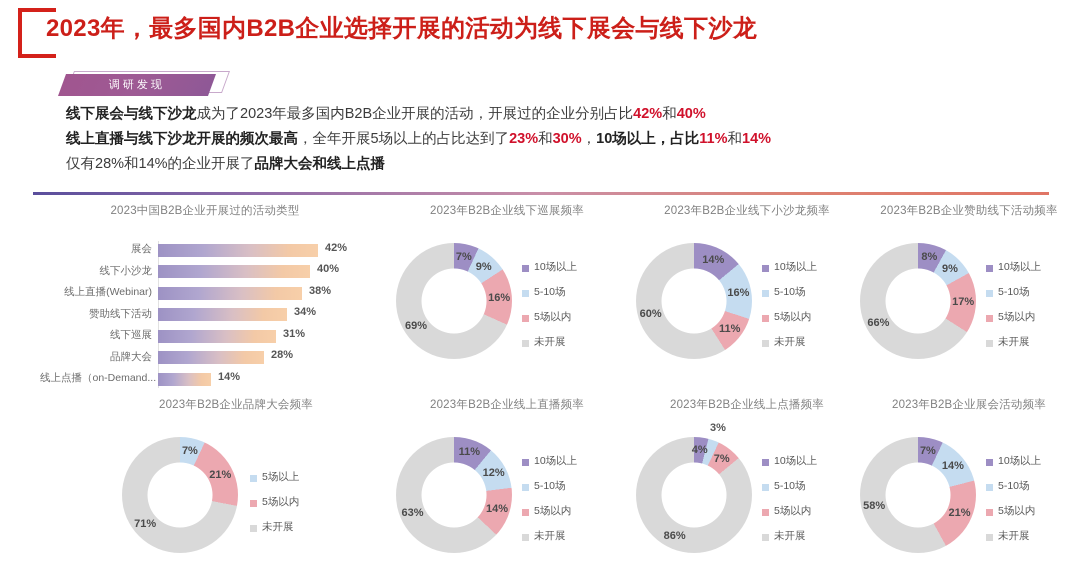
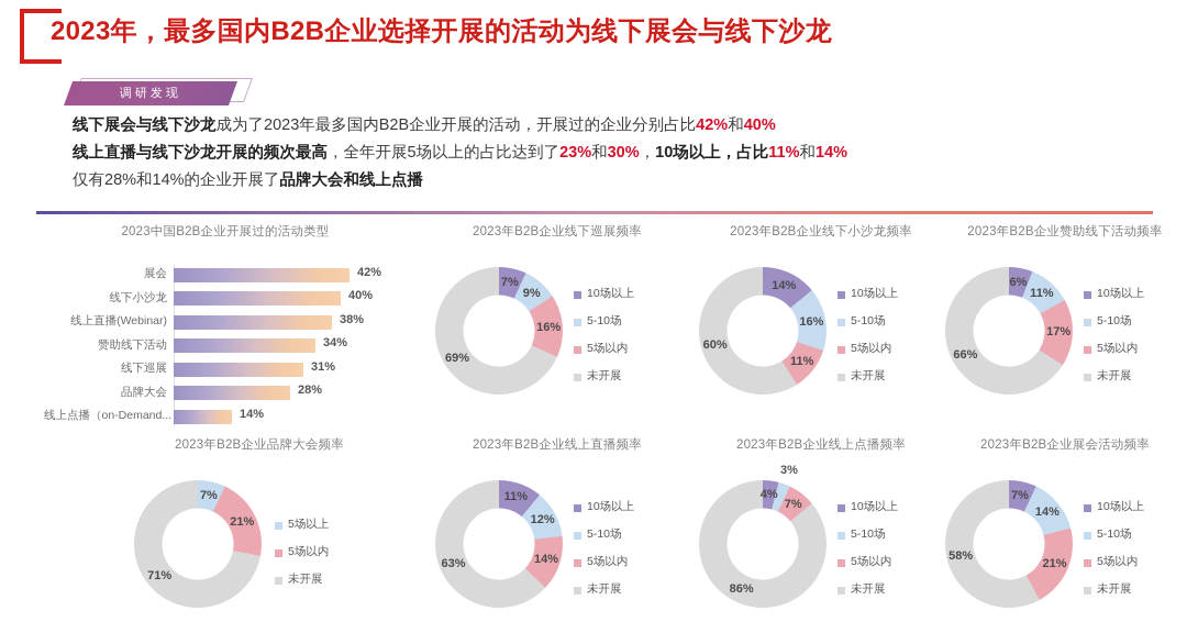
2023年B2B企业赞助线下活动频率/10场以上: 8% -> 6%
2023年B2B企业赞助线下活动频率/5-10场: 9% -> 11%
